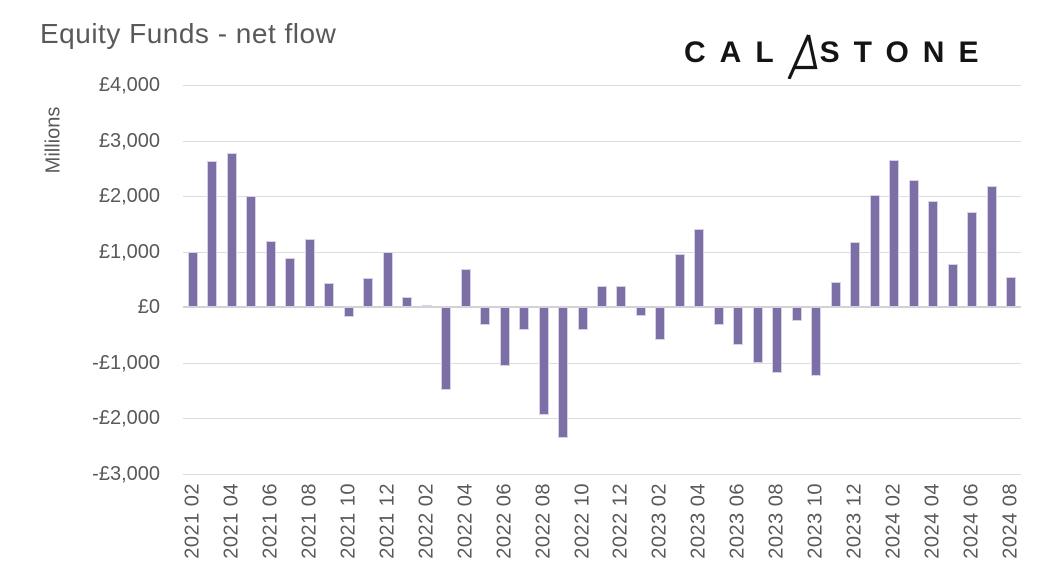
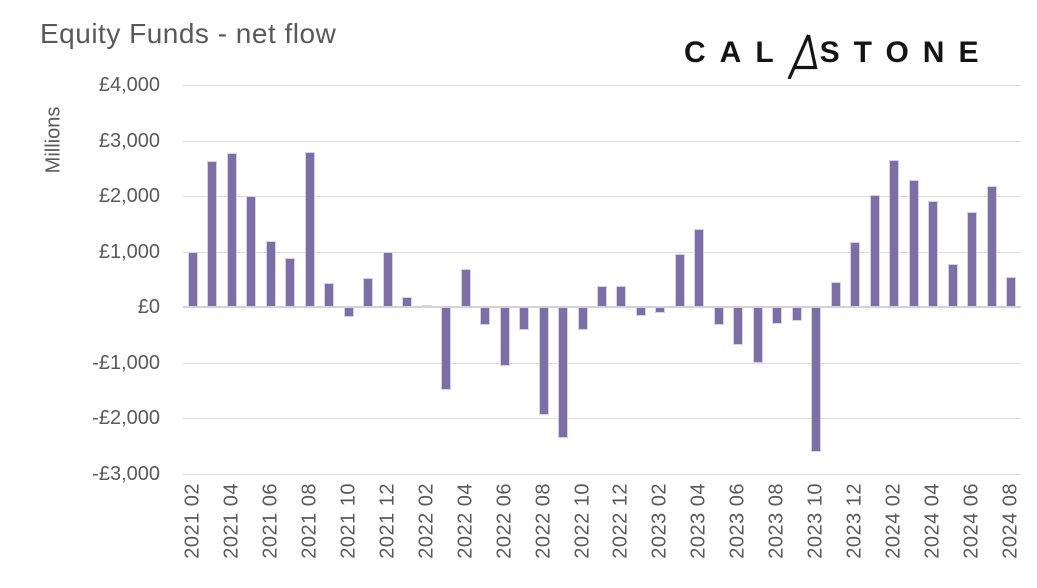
2021 08: £1200 -> £2800
2023 02: -£600 -> -£100
2023 08: -£1200 -> -£300
2023 10: -£1200 -> -£2600
